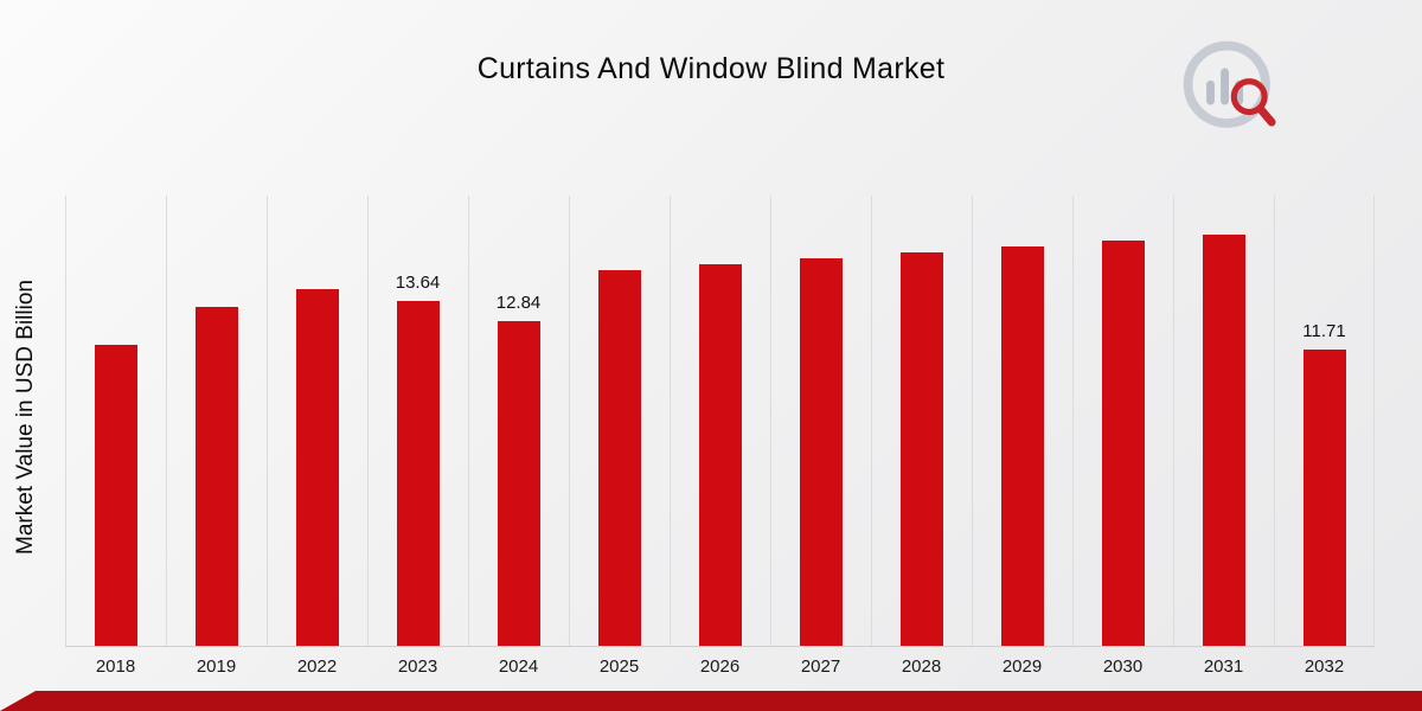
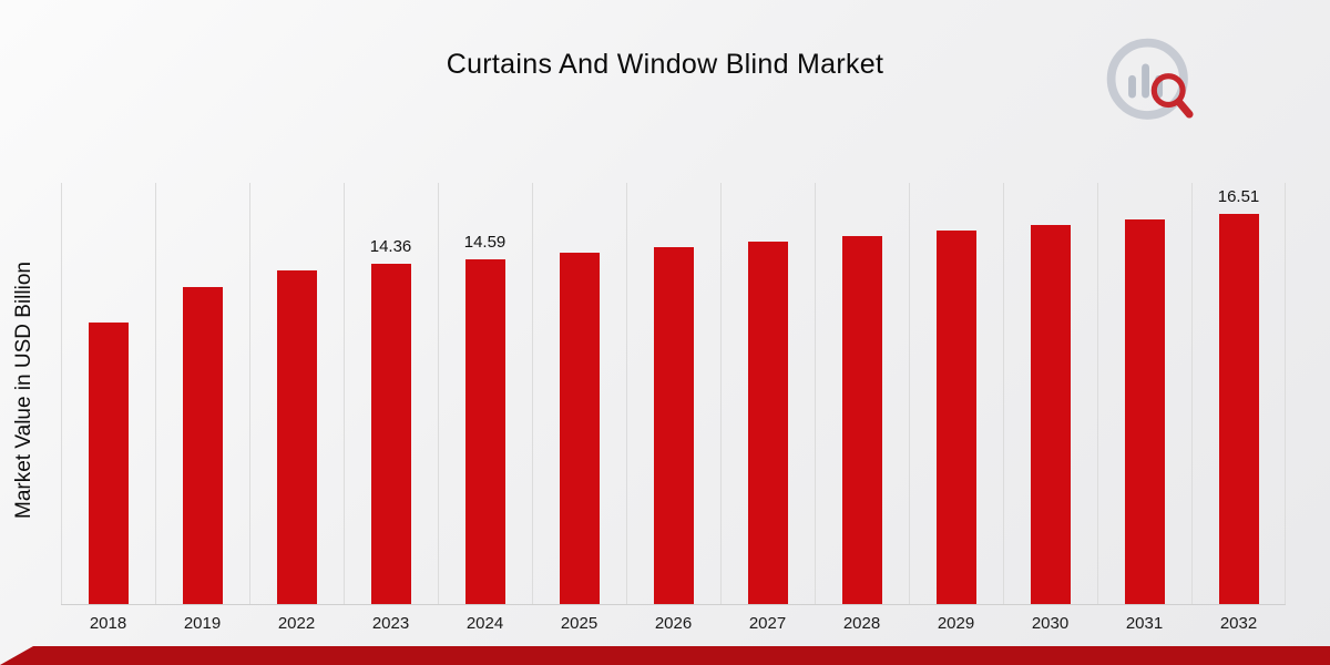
2023: 13.64 -> 14.36
2024: 12.84 -> 14.59
2032: 11.71 -> 16.51
